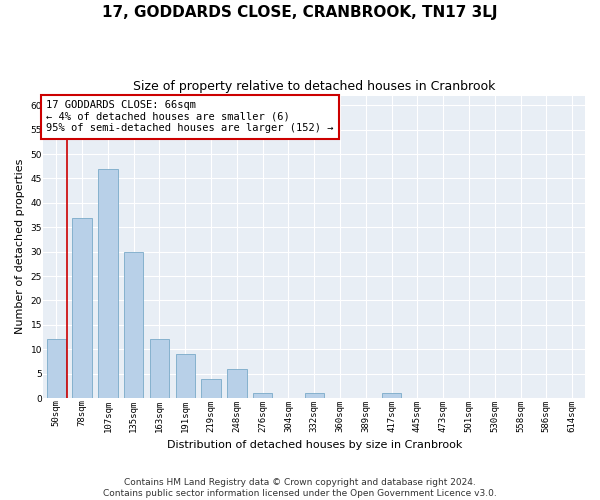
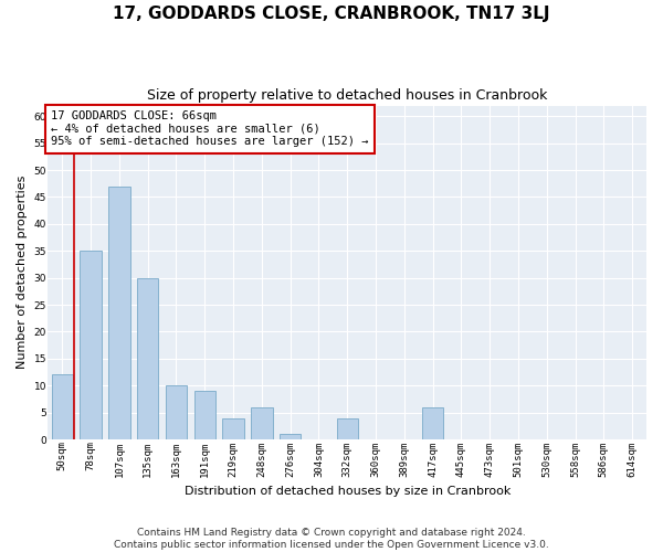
78sqm: 37 -> 35
163sqm: 12 -> 10
332sqm: 1 -> 4
417sqm: 1 -> 6
